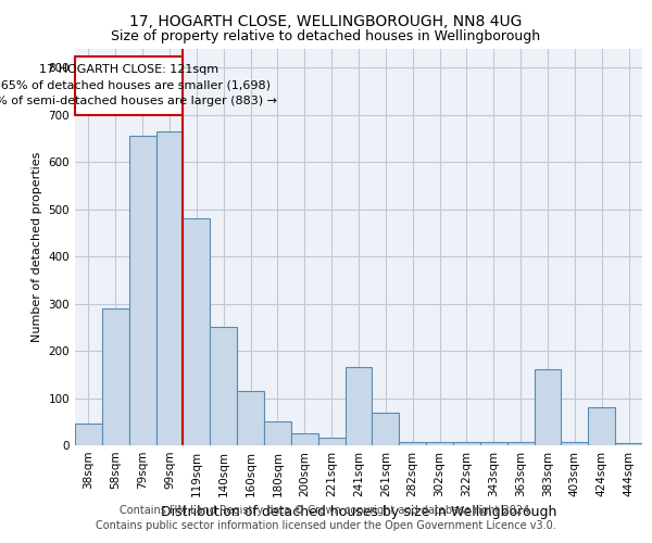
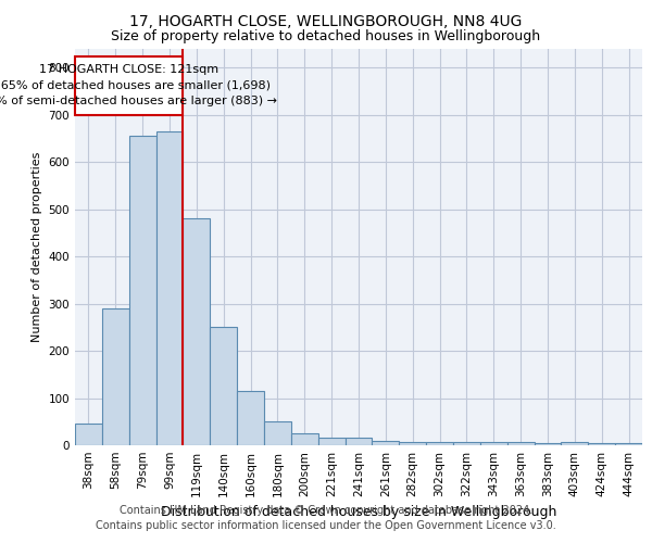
241sqm: 165 -> 15
261sqm: 70 -> 10
383sqm: 160 -> 5
424sqm: 80 -> 5
